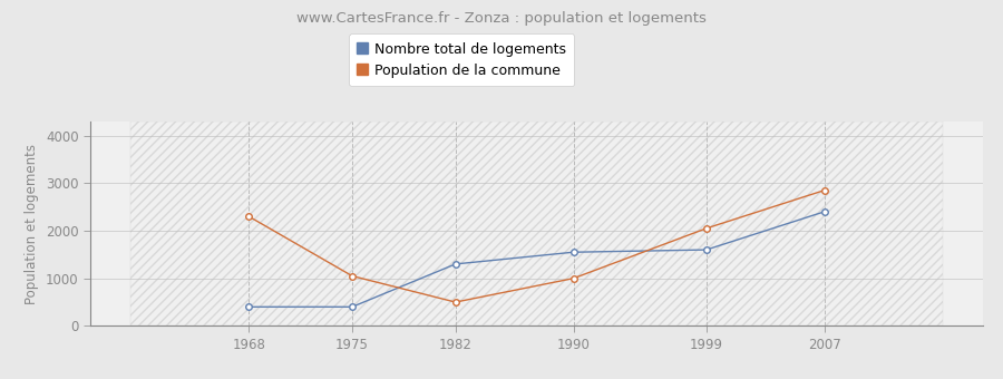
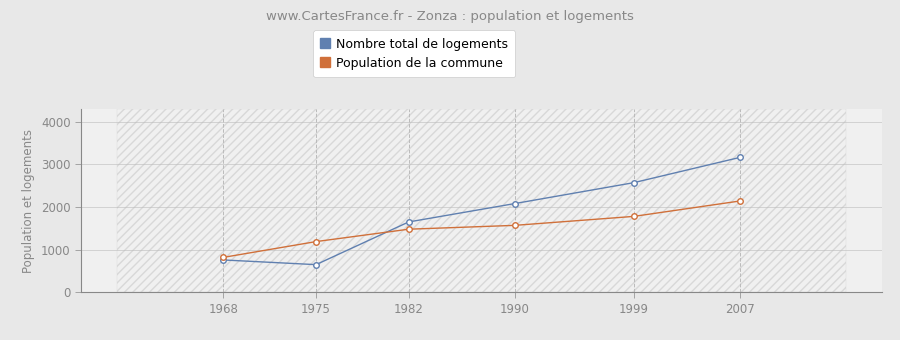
Nombre total de logements/1968: 400 -> 760
Population de la commune/1968: 2300 -> 820
Nombre total de logements/1975: 400 -> 650
Population de la commune/1975: 1050 -> 1190
Nombre total de logements/1982: 1300 -> 1650
Population de la commune/1982: 500 -> 1480
Nombre total de logements/1990: 1550 -> 2080
Population de la commune/1990: 1000 -> 1570
Nombre total de logements/1999: 1600 -> 2570
Population de la commune/1999: 2050 -> 1780
Nombre total de logements/2007: 2400 -> 3160
Population de la commune/2007: 2850 -> 2140
